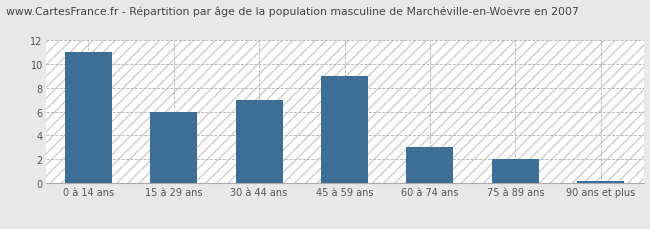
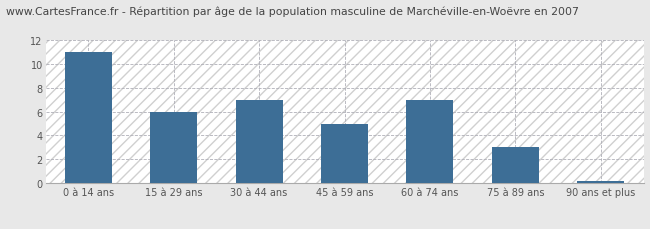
45 à 59 ans: 9.0 -> 5.0
60 à 74 ans: 3.0 -> 7.0
75 à 89 ans: 2.0 -> 3.0
